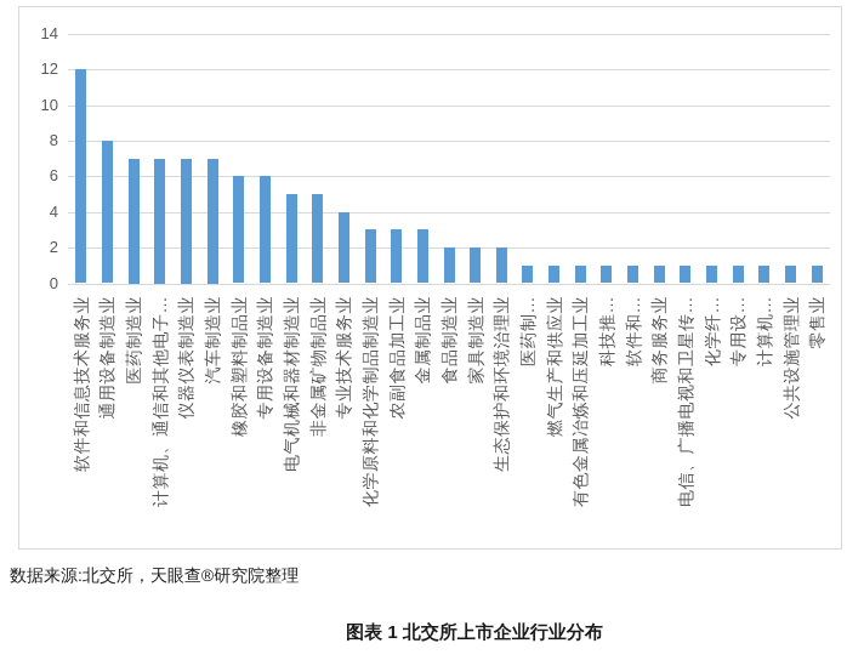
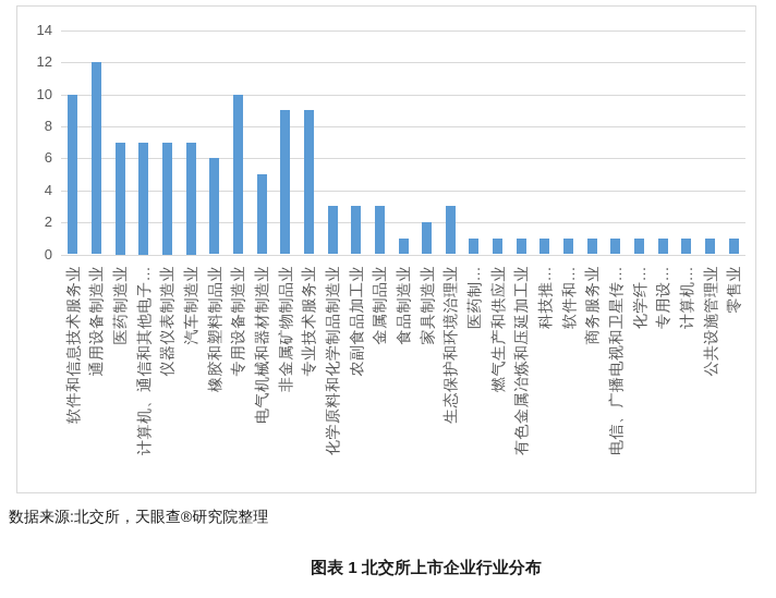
软件和信息技术服务业: 12 -> 10
通用设备制造业: 8 -> 12
专用设备制造业: 6 -> 10
非金属矿物制品业: 5 -> 9
专业技术服务业: 4 -> 9
食品制造业: 2 -> 1
生态保护和环境治理业: 2 -> 3
